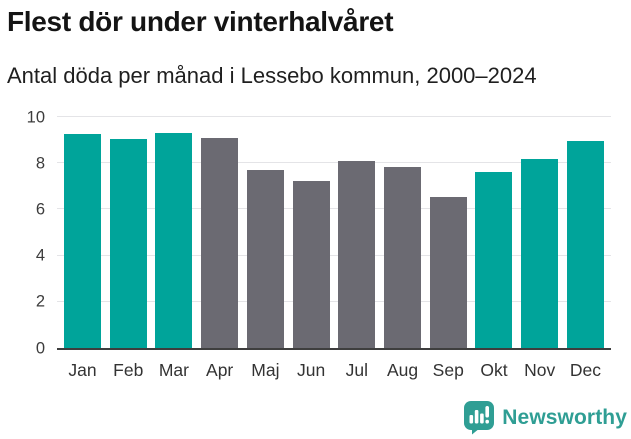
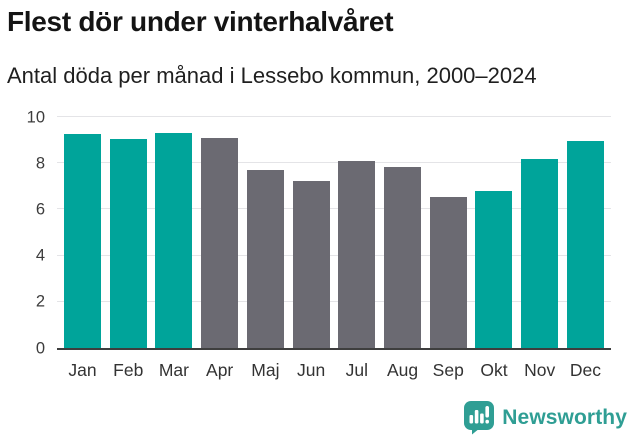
Okt: 7.6 -> 6.8
